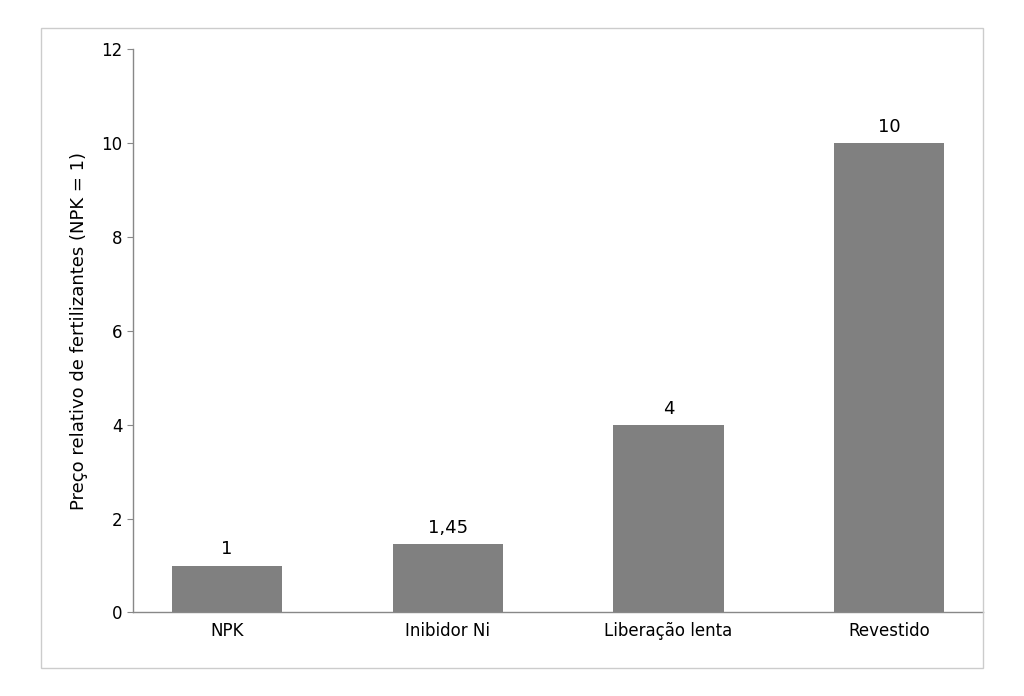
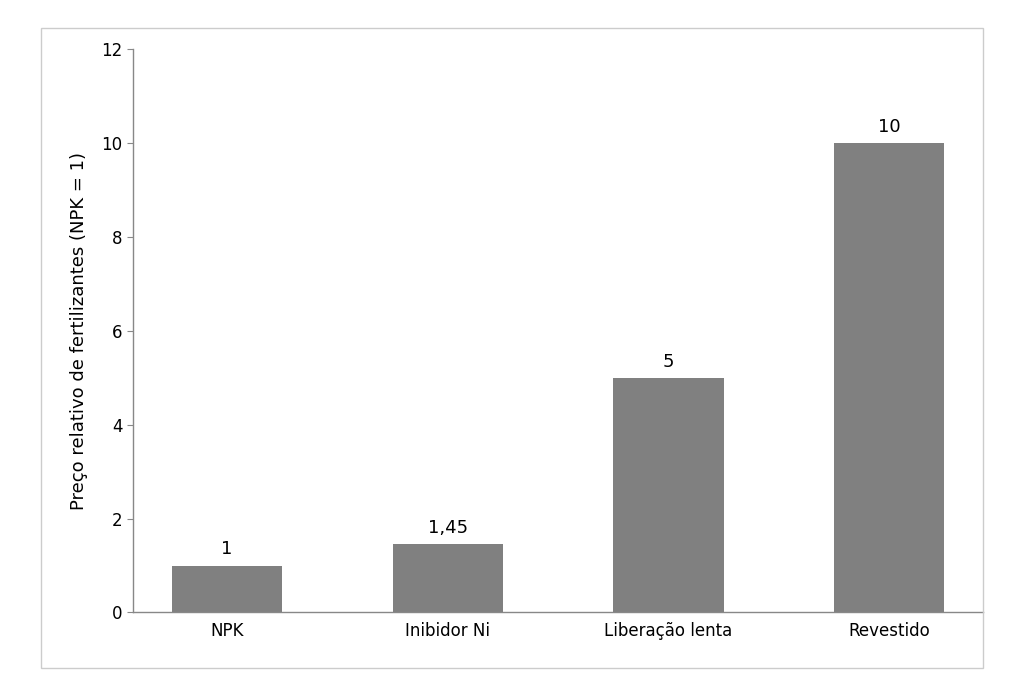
Liberação lenta: 4 -> 5
